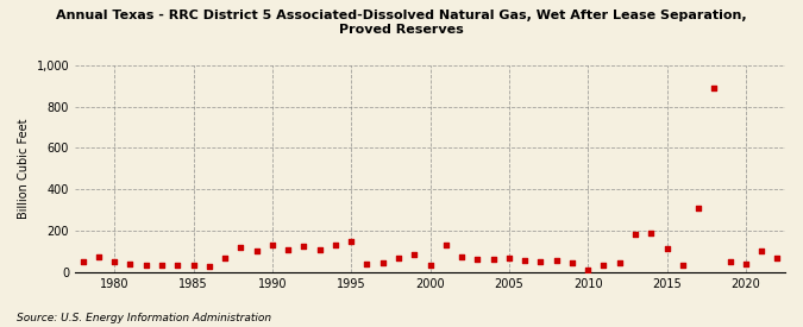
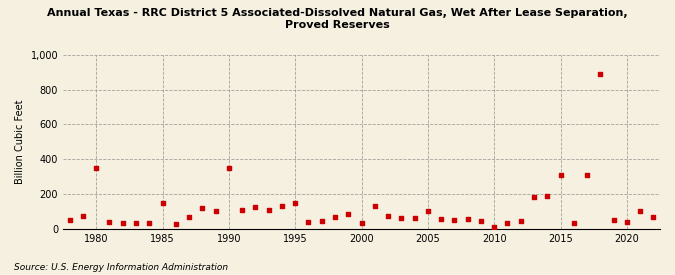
1980: 50 -> 350
1985: 30 -> 150
1990: 130 -> 350
2005: 60 -> 100
2015: 120 -> 310
